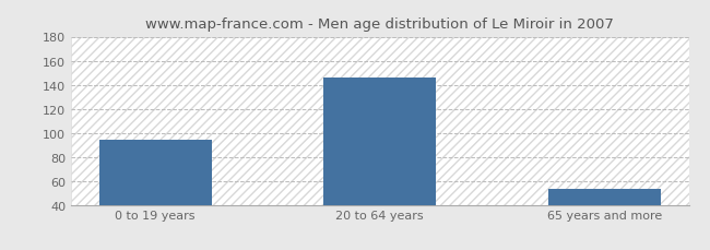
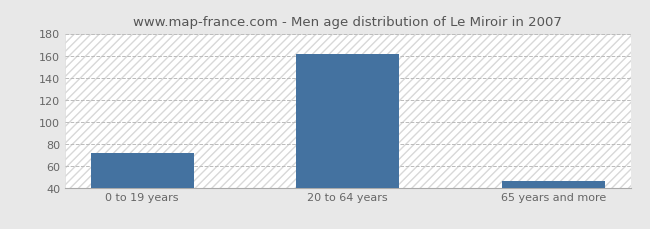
0 to 19 years: 94 -> 71
20 to 64 years: 146 -> 161
65 years and more: 53 -> 46
